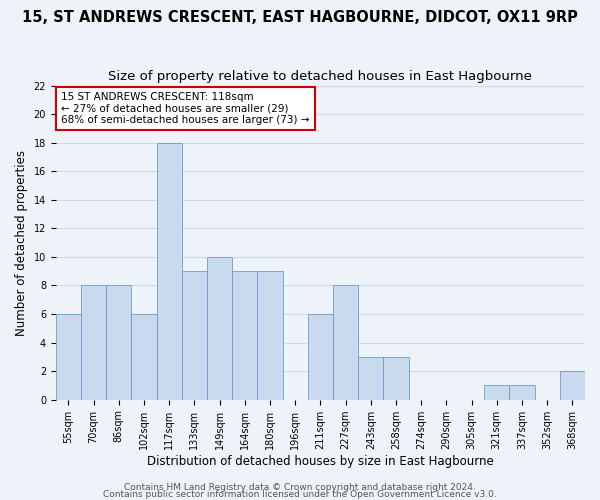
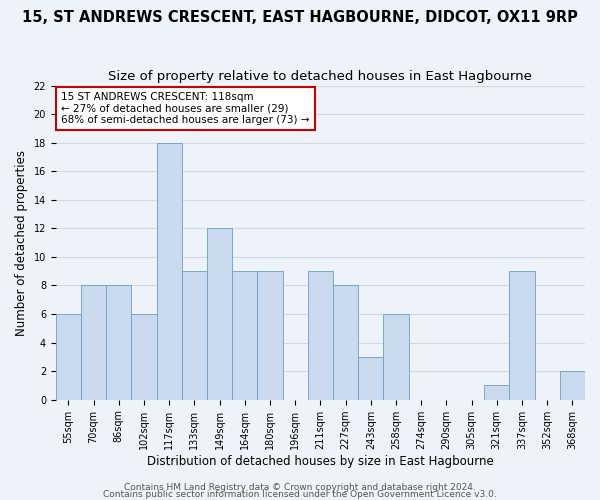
149sqm: 10 -> 12
211sqm: 6 -> 9
258sqm: 3 -> 6
337sqm: 1 -> 9
